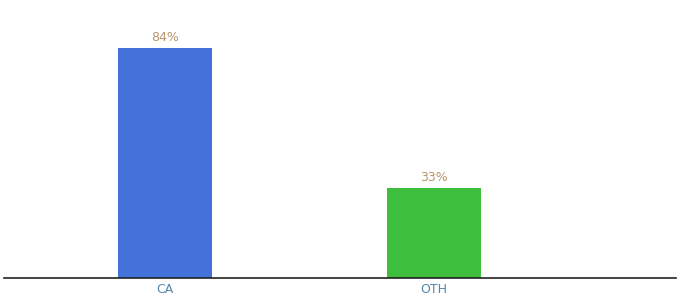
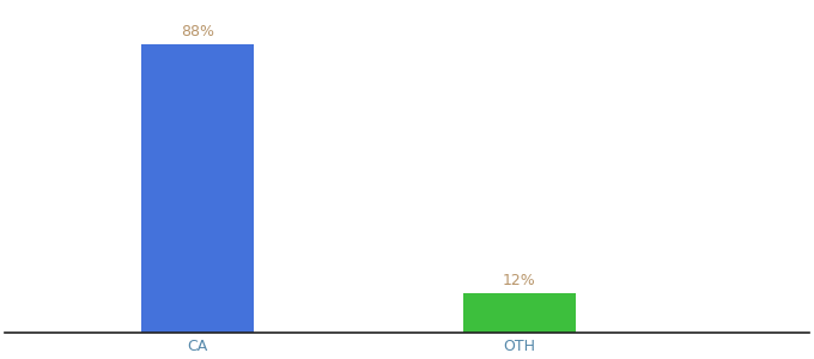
CA: 84% -> 88%
OTH: 33% -> 12%
